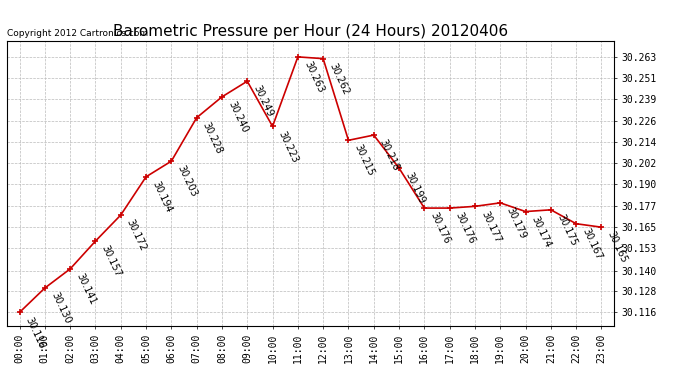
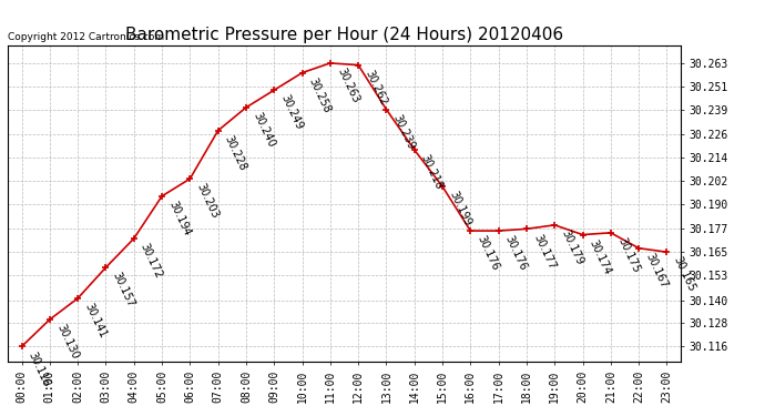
10:00: 30.223 -> 30.258
13:00: 30.215 -> 30.239
